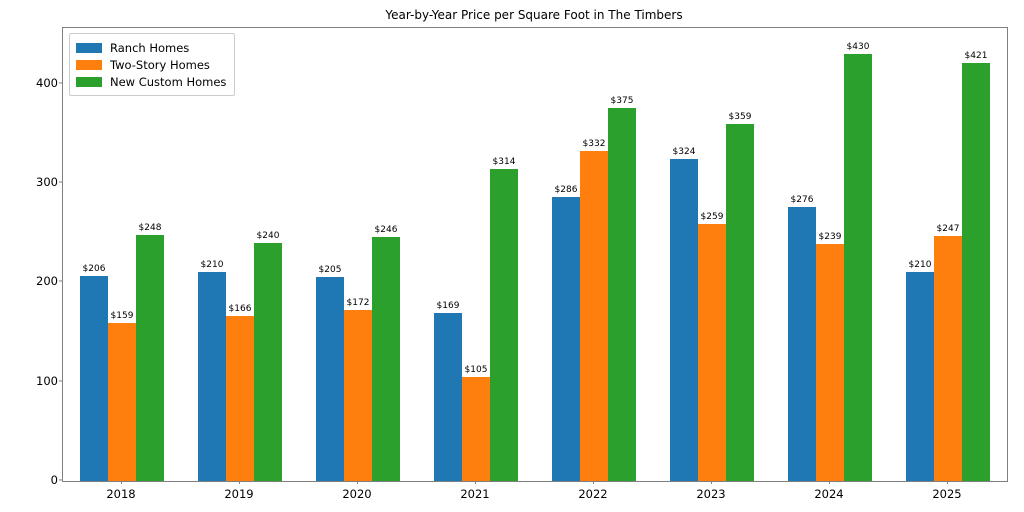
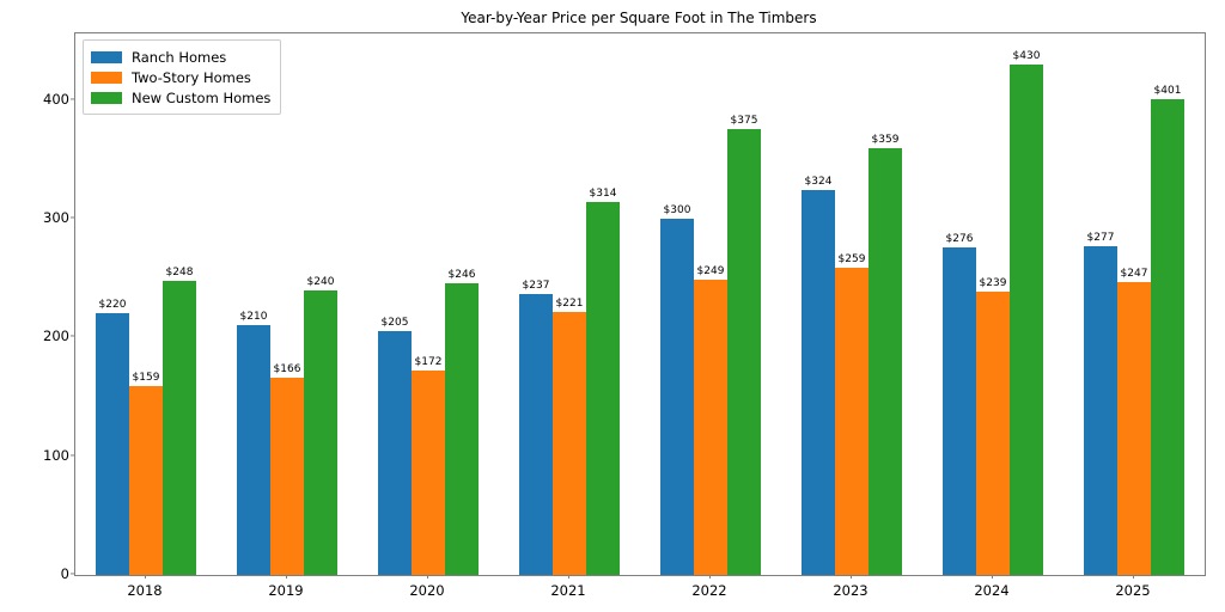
Ranch Homes/2018: $206 -> $220
Ranch Homes/2021: $169 -> $237
Two-Story Homes/2021: $105 -> $221
Ranch Homes/2022: $286 -> $300
Two-Story Homes/2022: $332 -> $249
Ranch Homes/2025: $210 -> $277
New Custom Homes/2025: $421 -> $401
